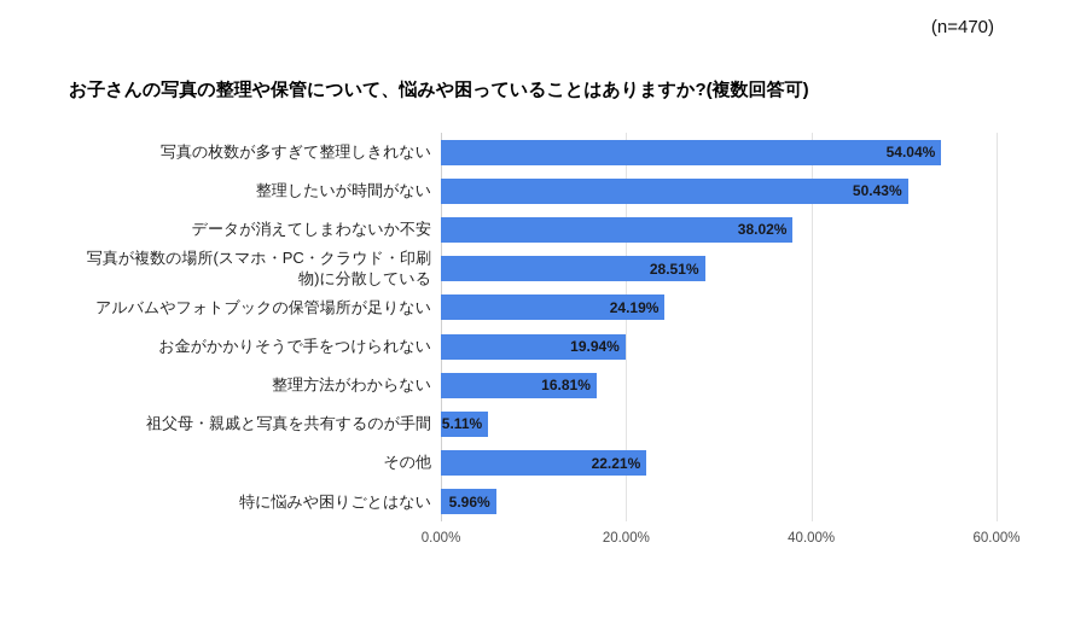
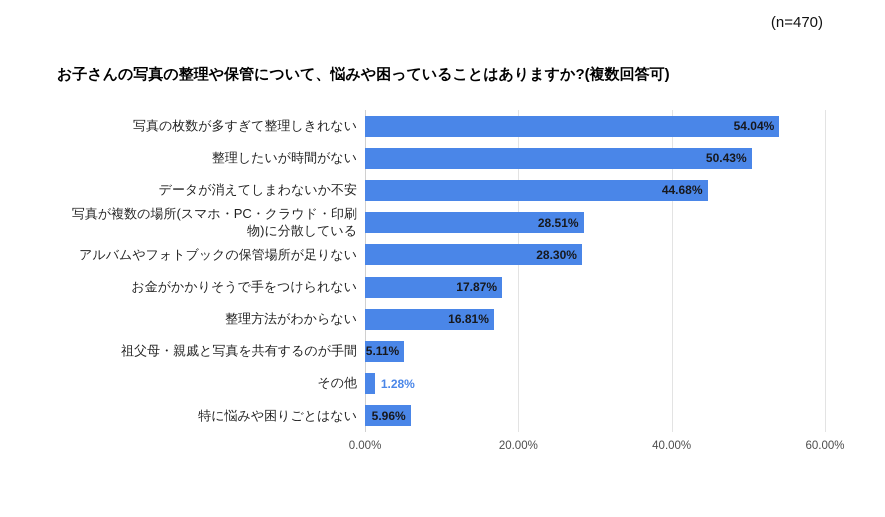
データが消えてしまわないか不安: 38.02% -> 44.68%
アルバムやフォトブックの保管場所が足りない: 24.19% -> 28.30%
お金がかかりそうで手をつけられない: 19.94% -> 17.87%
その他: 22.21% -> 1.28%
